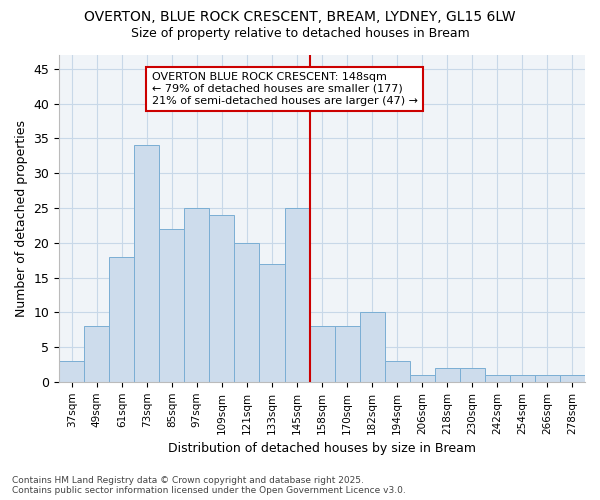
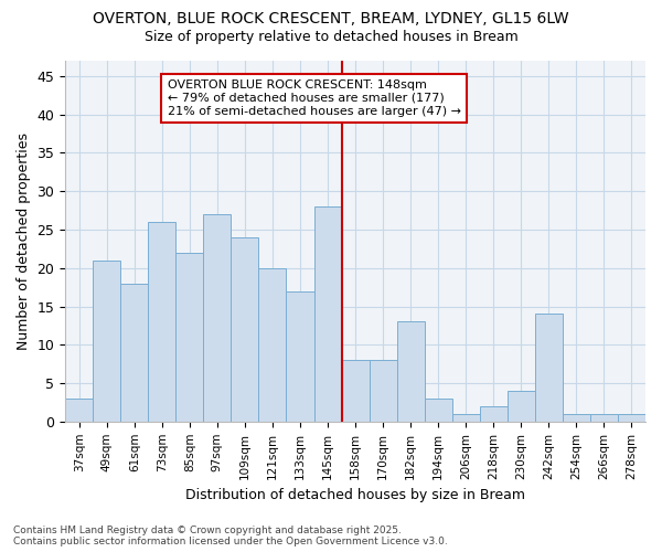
49sqm: 8 -> 21
73sqm: 34 -> 26
97sqm: 25 -> 27
145sqm: 25 -> 28
182sqm: 10 -> 13
230sqm: 2 -> 4
242sqm: 1 -> 14
